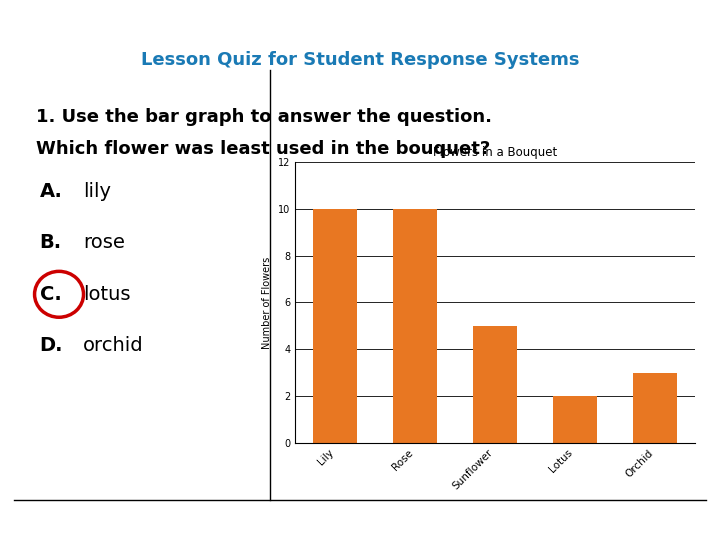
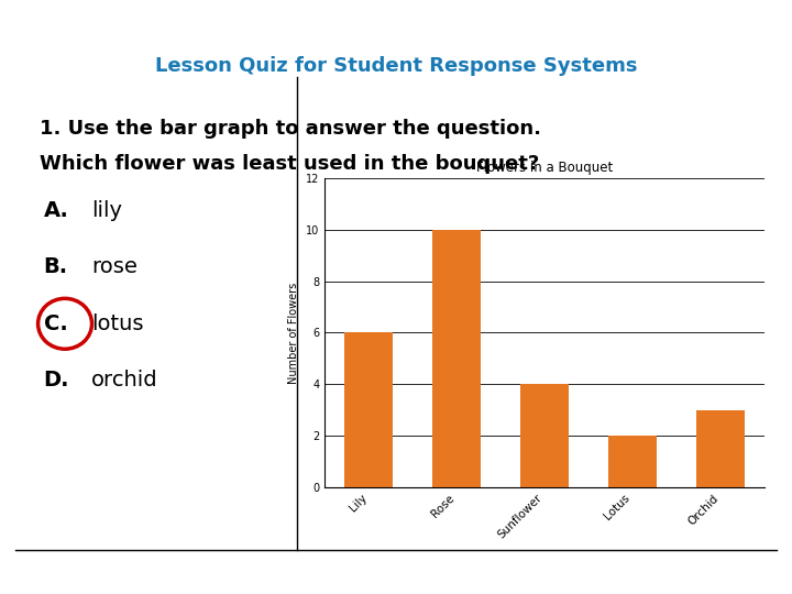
Lily: 10 -> 6
Sunflower: 5 -> 4
